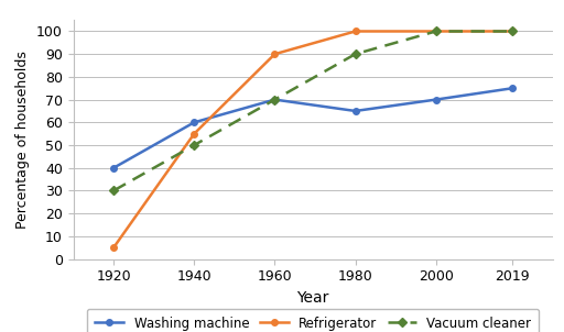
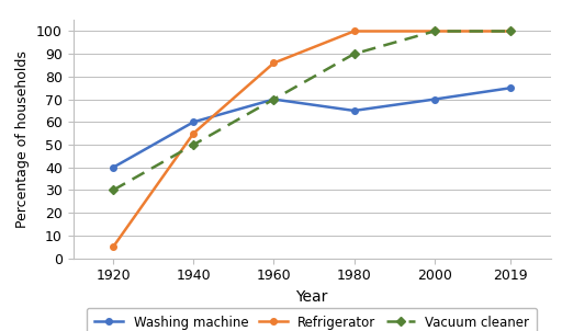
Refrigerator/1960: 90 -> 86
